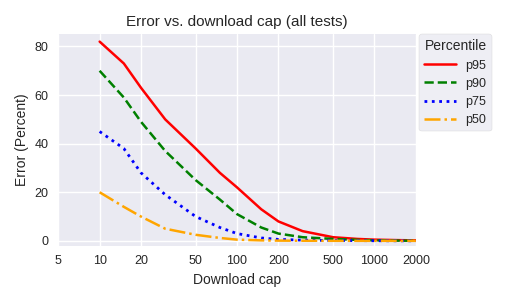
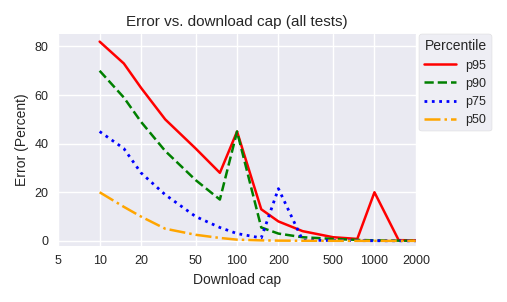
p95/100: 22.0 -> 45.0
p90/100: 11.0 -> 45.0
p75/200: 0.6 -> 21.5
p95/1000: 0.5 -> 20.0
